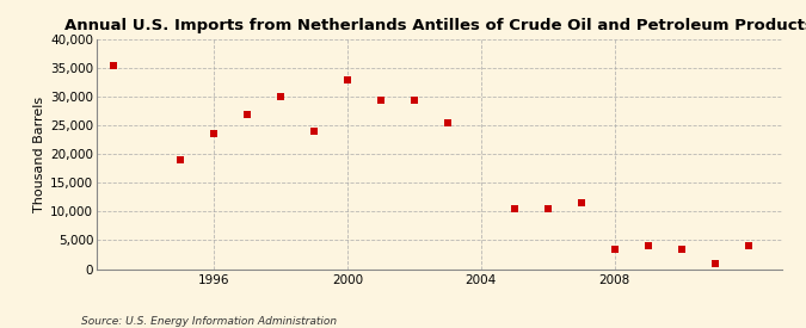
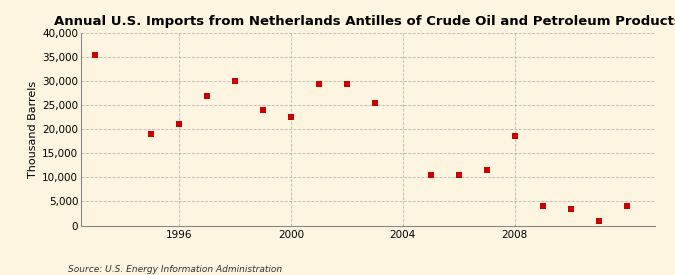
1996: 23,500 -> 21,000
2000: 33,000 -> 22,500
2008: 3,500 -> 18,500
